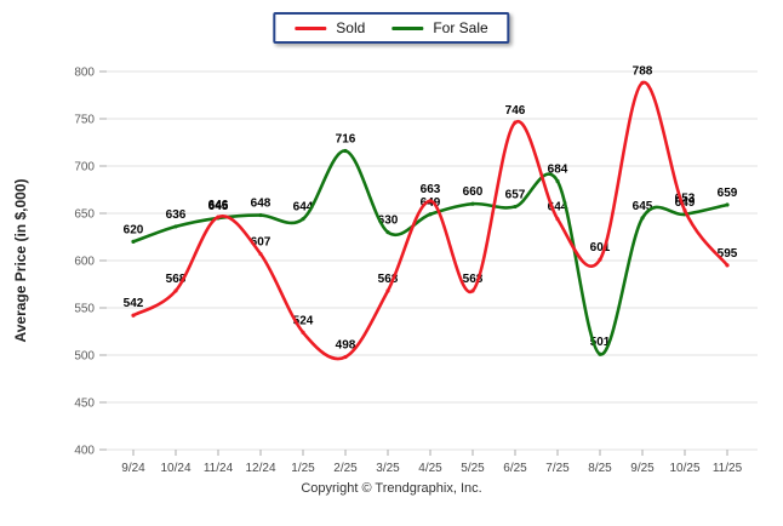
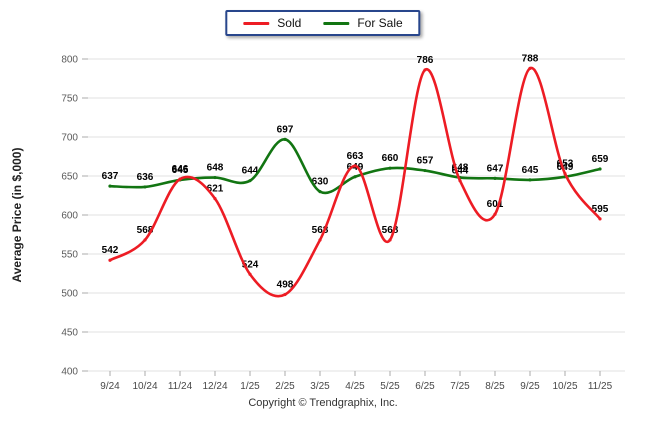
For Sale/9/24: 620 -> 637
Sold/12/24: 607 -> 621
For Sale/2/25: 716 -> 697
Sold/6/25: 746 -> 786
For Sale/7/25: 684 -> 648
For Sale/8/25: 501 -> 647
